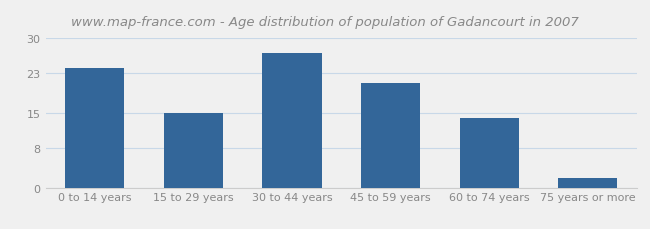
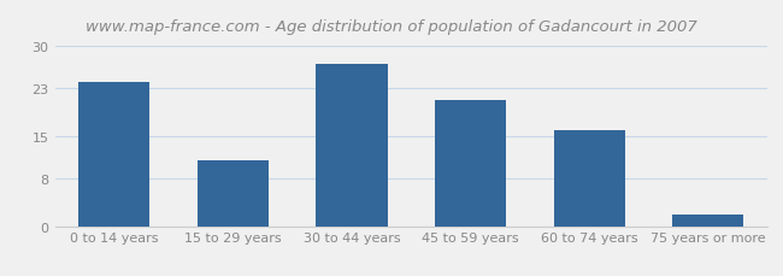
15 to 29 years: 15 -> 11
60 to 74 years: 14 -> 16
